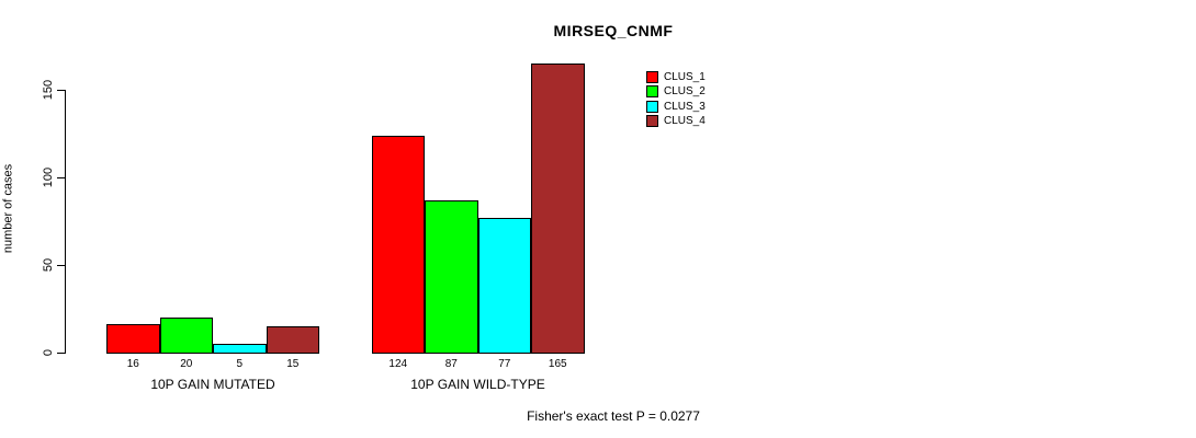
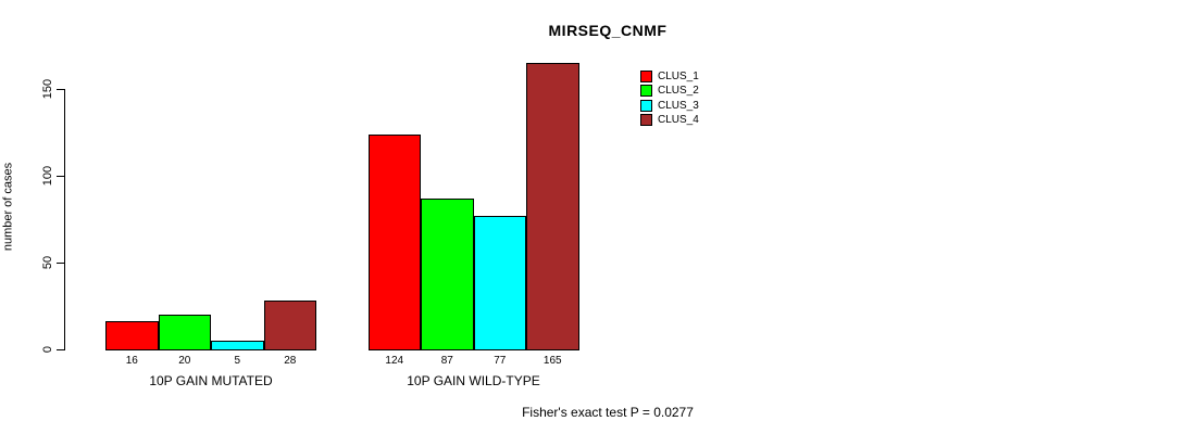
CLUS_4/10P GAIN MUTATED: 15 -> 28
